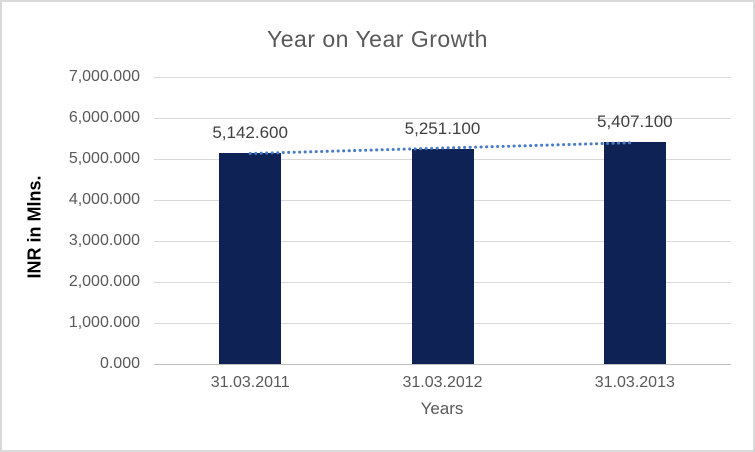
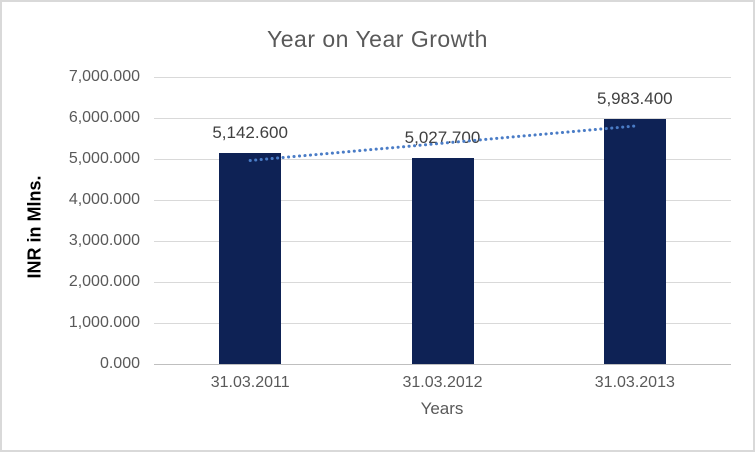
31.03.2012: 5,251.100 -> 5,027.700
31.03.2013: 5,407.100 -> 5,983.400
